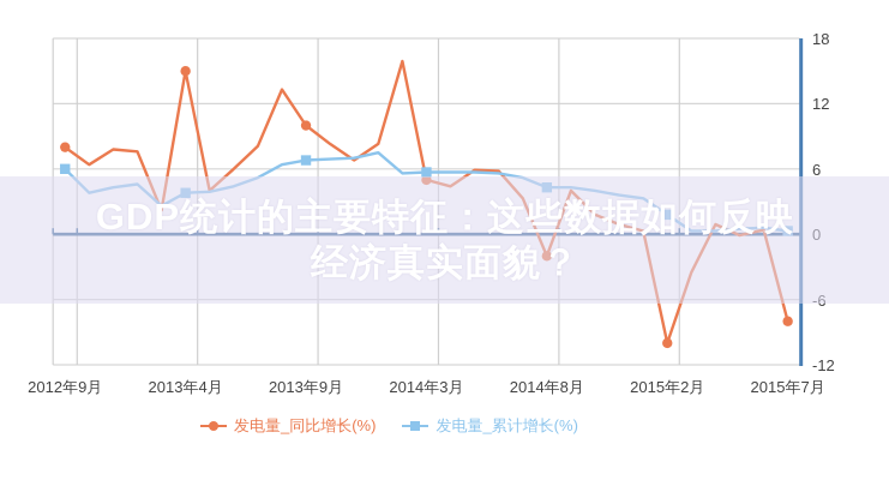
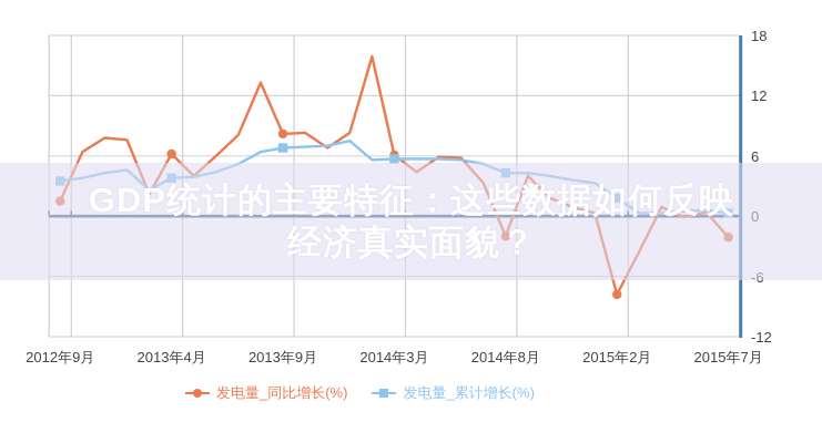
发电量_同比增长(%)/2012年9月: 8 -> 2
发电量_累计增长(%)/2012年9月: 6 -> 4
发电量_同比增长(%)/2013年4月: 15 -> 6
发电量_同比增长(%)/2013年9月: 10 -> 8
发电量_同比增长(%)/2014年3月: 5 -> 6
发电量_同比增长(%)/2015年2月: -10 -> -8
发电量_同比增长(%)/2015年7月: -8 -> -2
